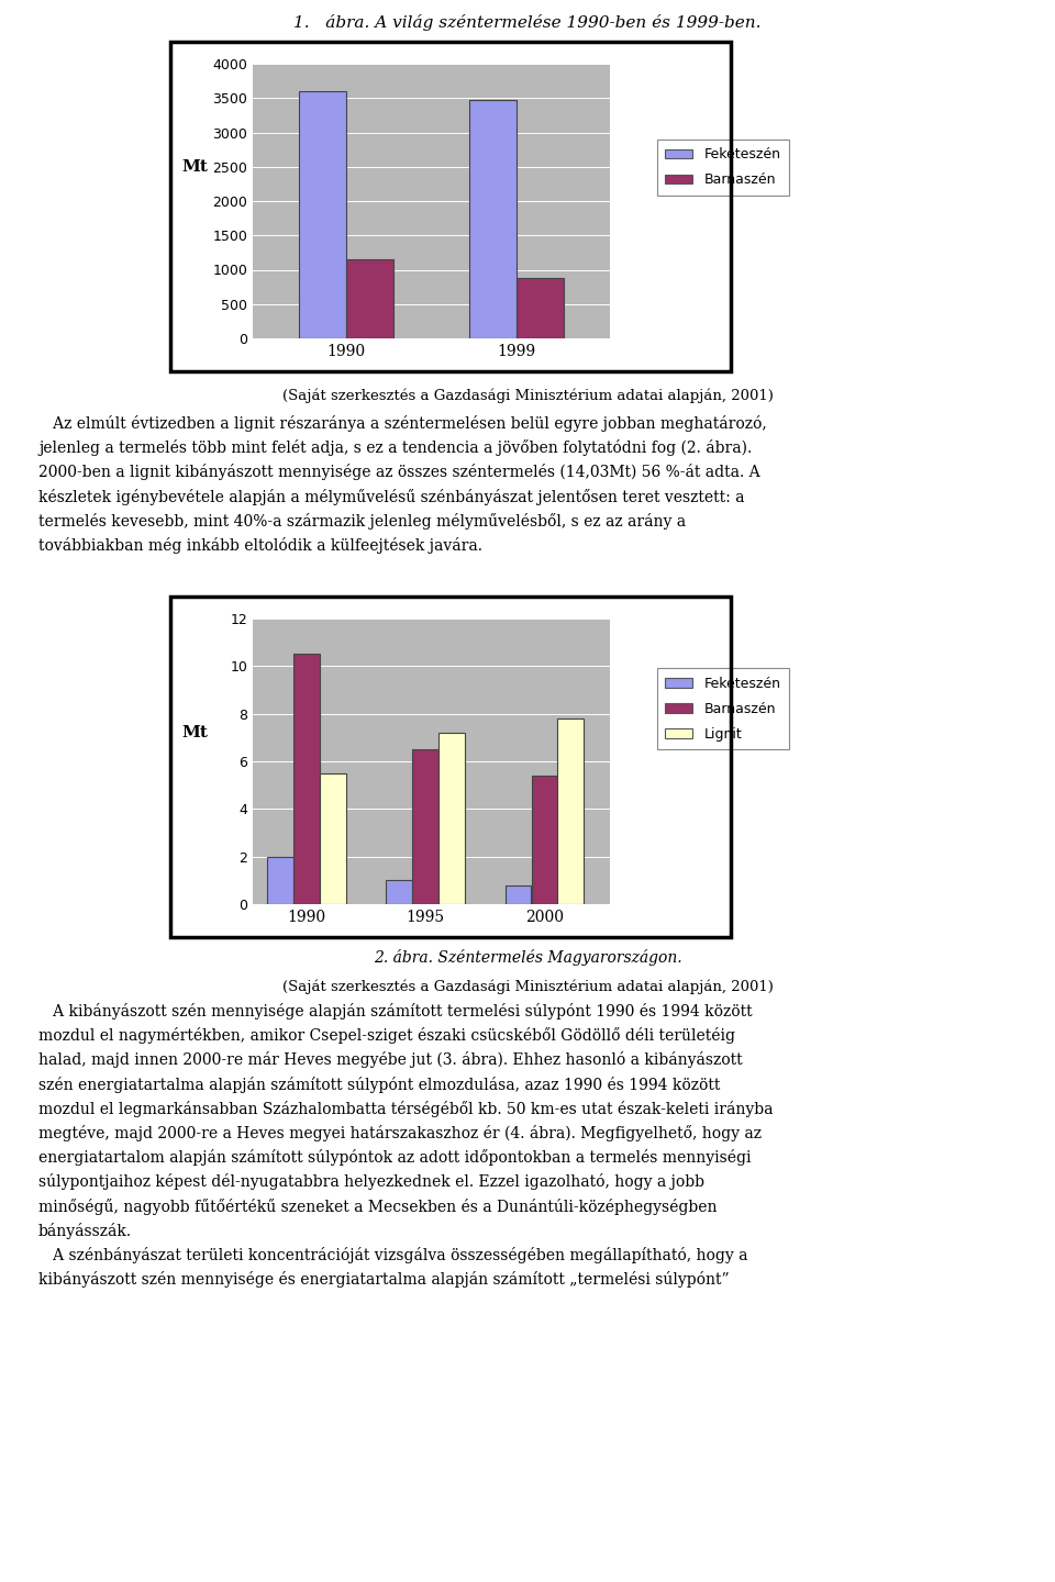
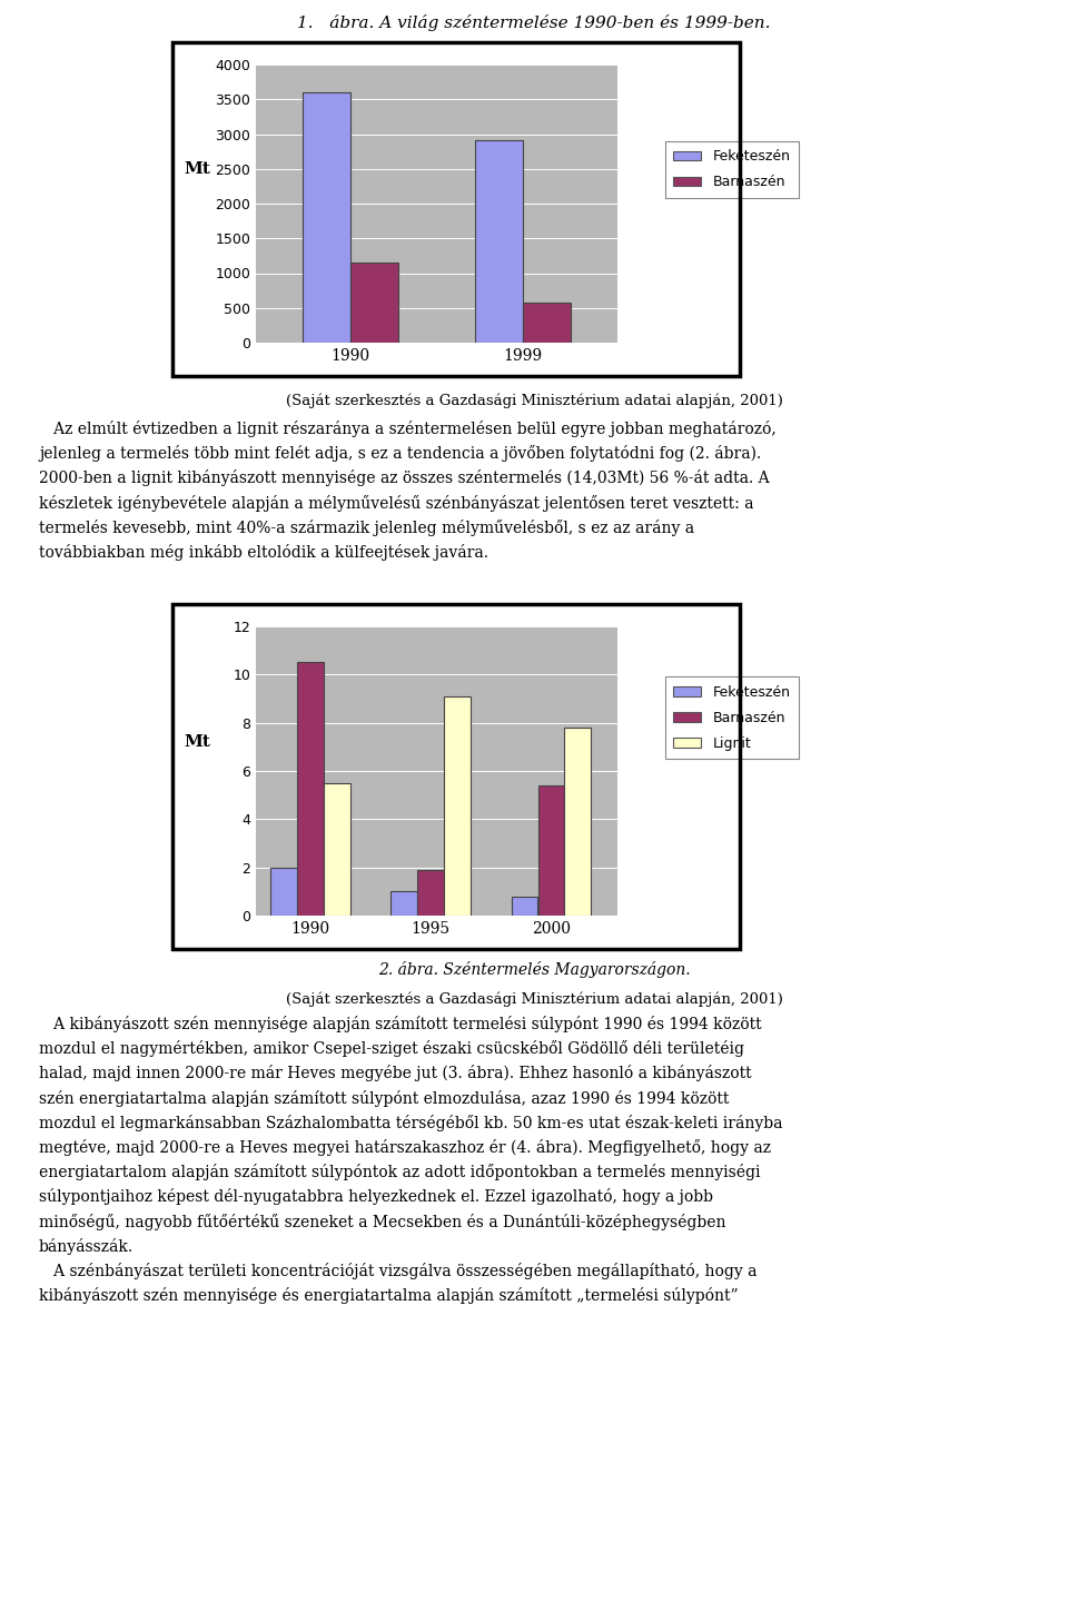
Feketeszén/1999: 3470 -> 2920
Barnaszén/1999: 880 -> 580
Barnaszén/1995: 6.5 -> 1.9
Lignit/1995: 7.2 -> 9.1
